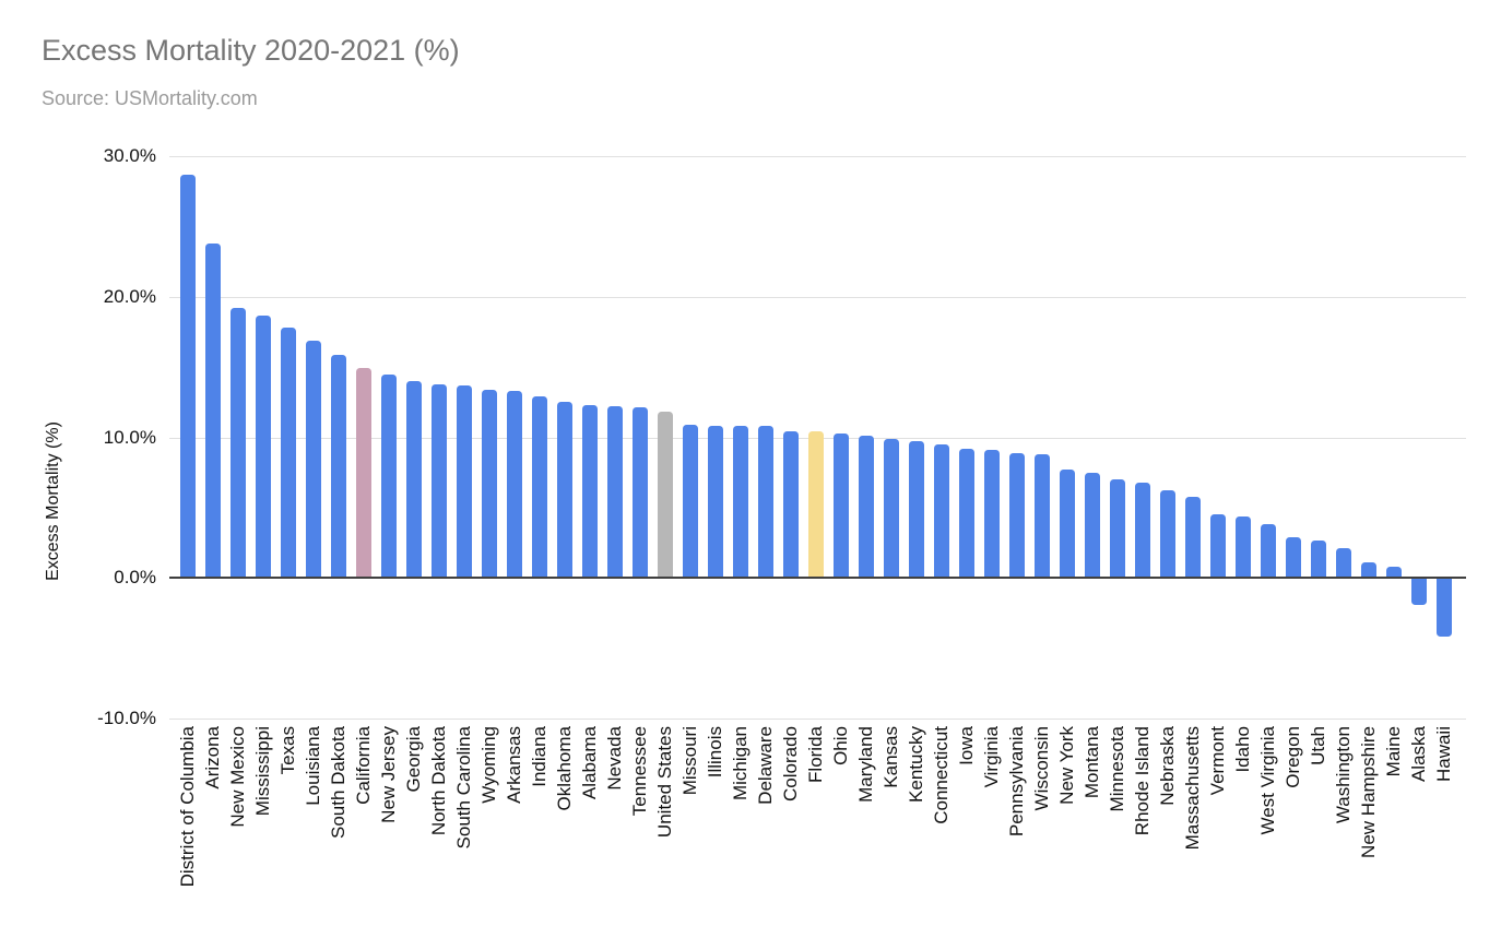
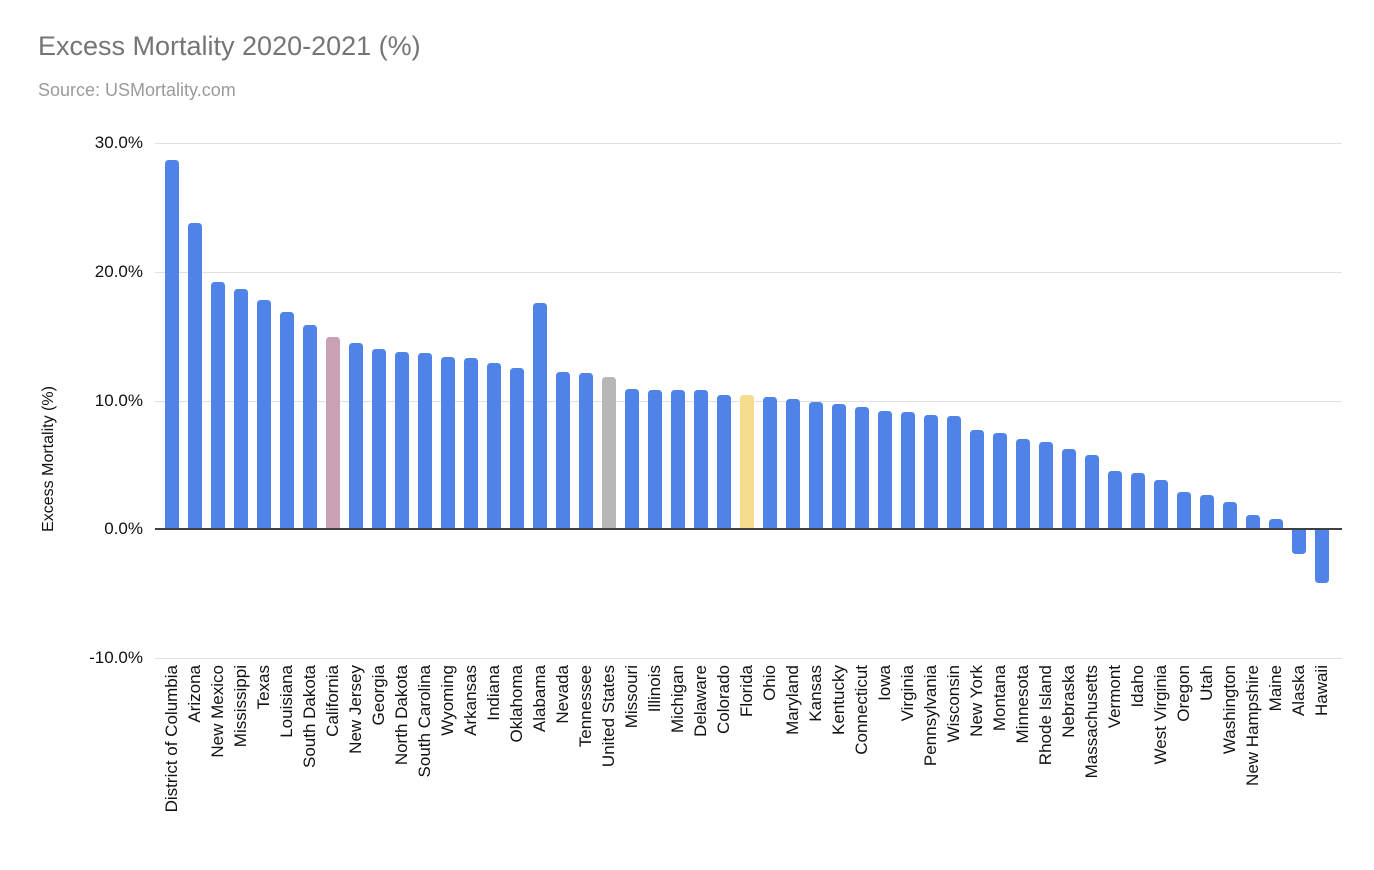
Alabama: 12.3% -> 17.6%
